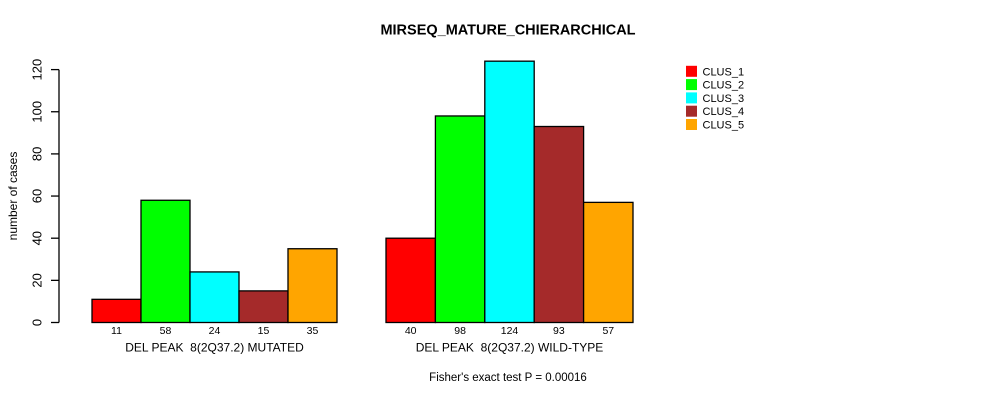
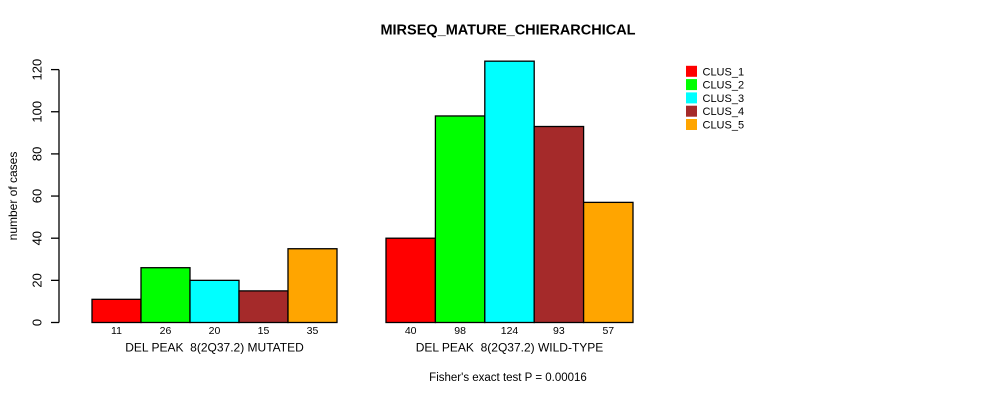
CLUS_2/DEL PEAK 8(2Q37.2) MUTATED: 58 -> 26
CLUS_3/DEL PEAK 8(2Q37.2) MUTATED: 24 -> 20
